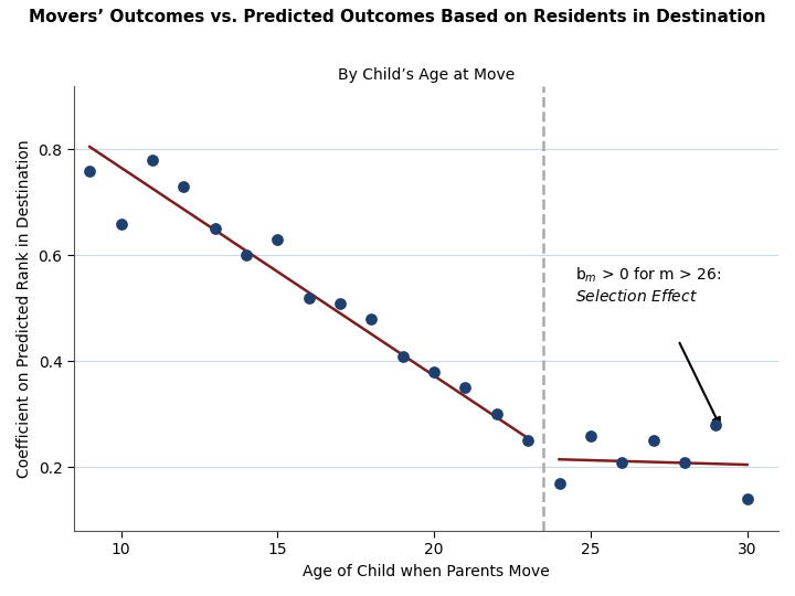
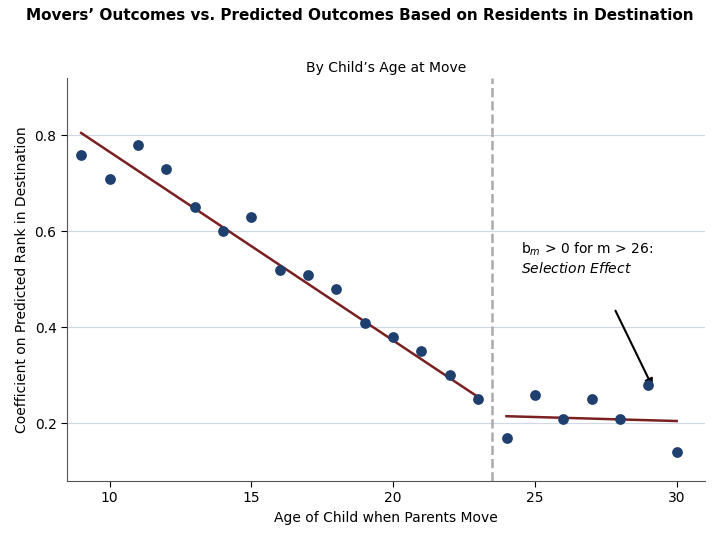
10: 0.66 -> 0.71
